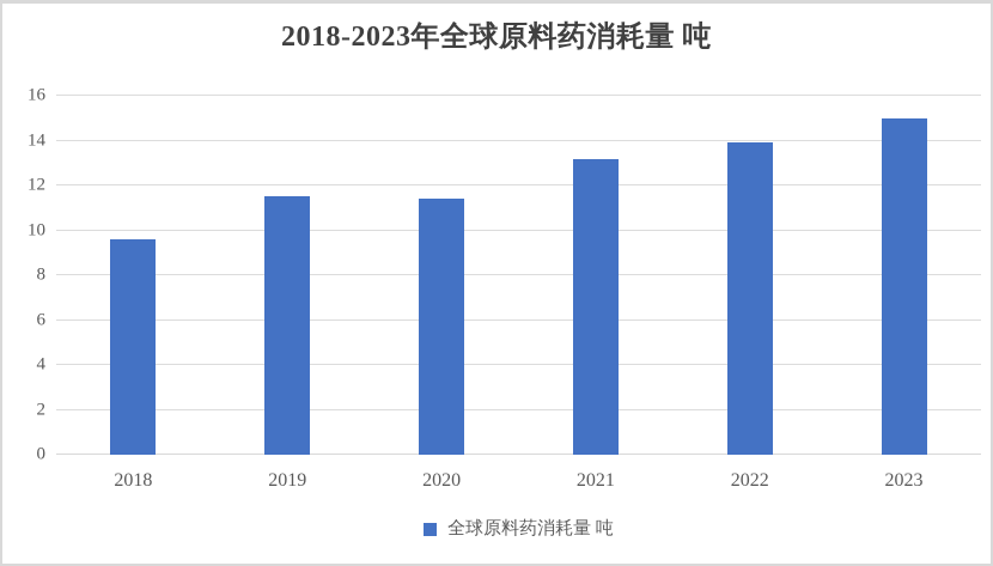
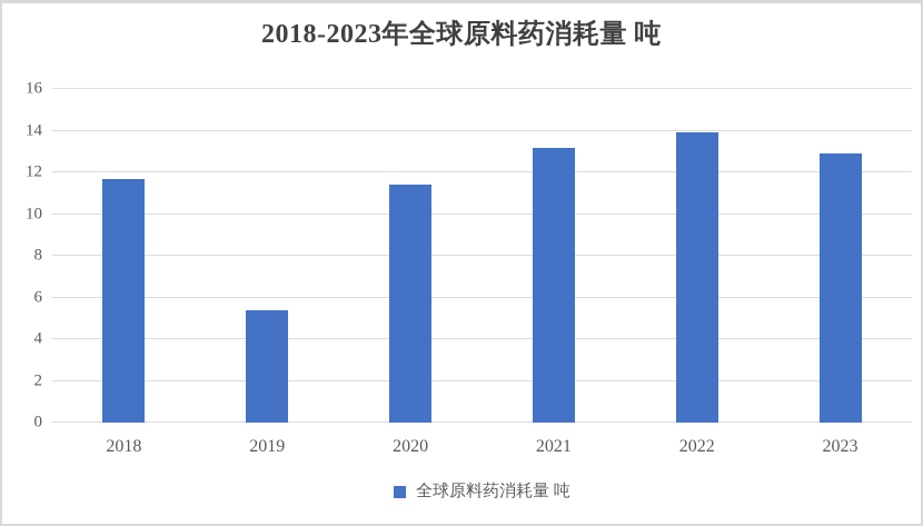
2018: 9.6 -> 11.7
2019: 11.5 -> 5.4
2023: 15.0 -> 12.9
